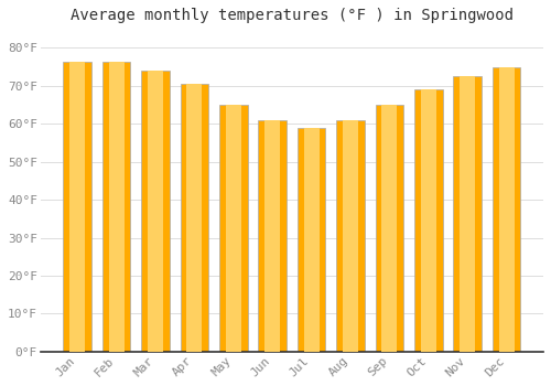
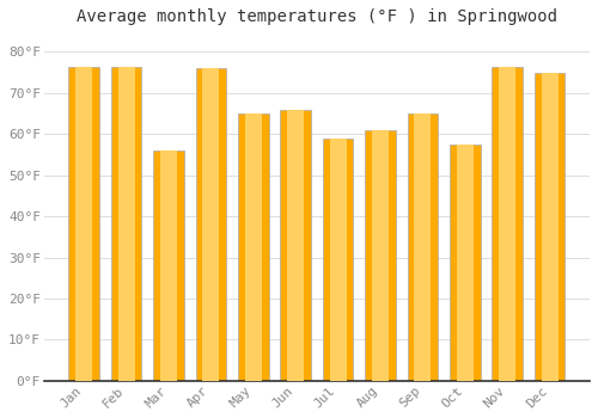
Mar: 74.0°F -> 56.0°F
Apr: 70.5°F -> 76.0°F
Jun: 61.0°F -> 66.0°F
Oct: 69.0°F -> 57.5°F
Nov: 72.5°F -> 76.5°F
